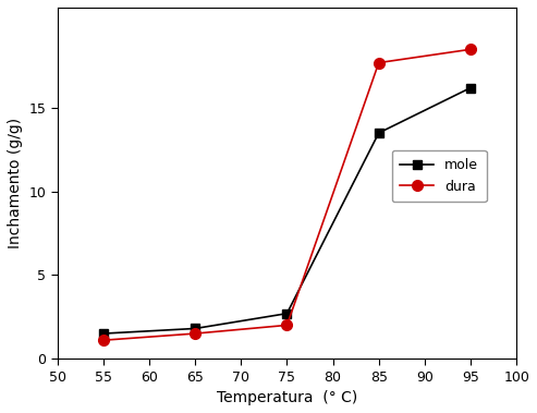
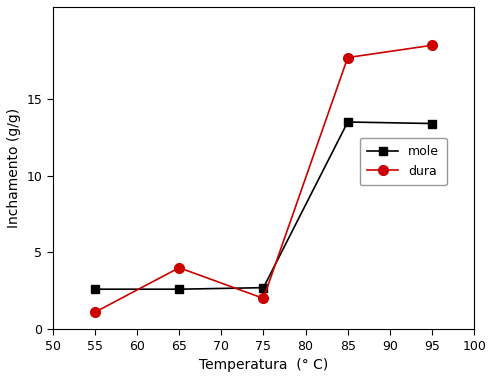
mole/55: 1.5 -> 2.6
mole/65: 1.8 -> 2.6
dura/65: 1.5 -> 4.0
mole/95: 16.2 -> 13.4
